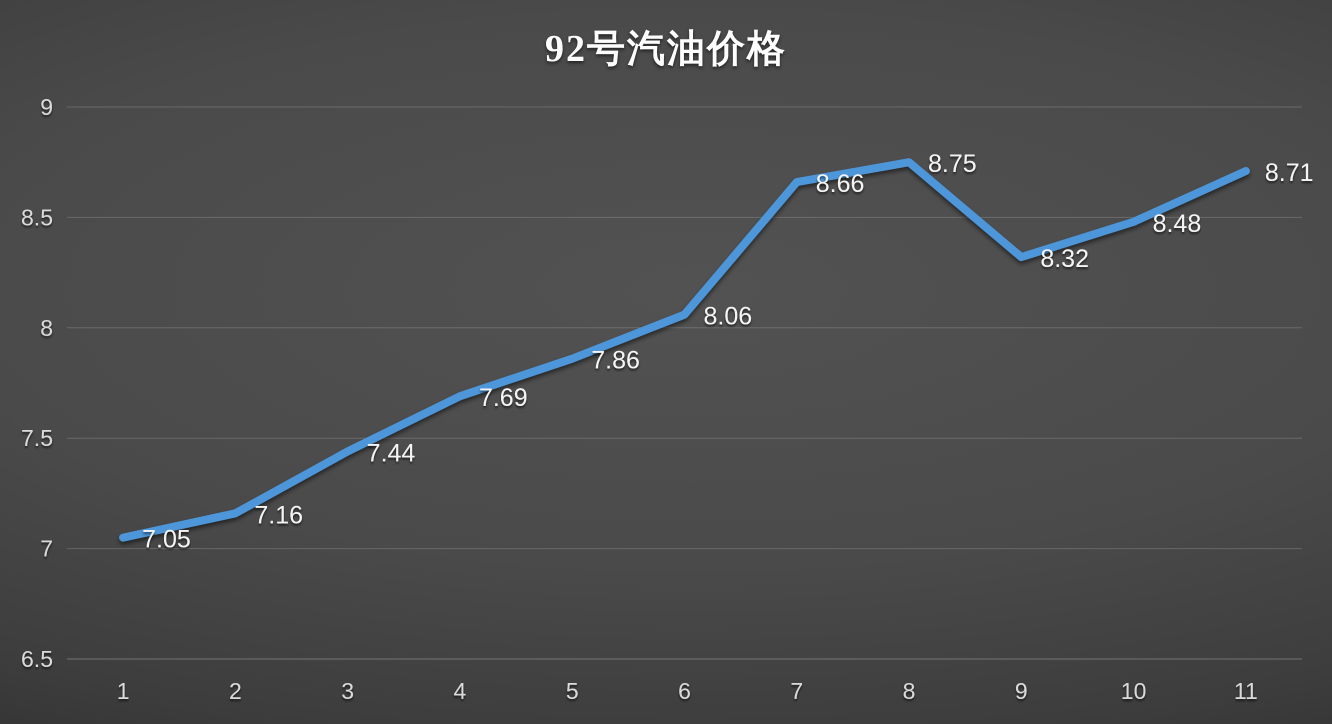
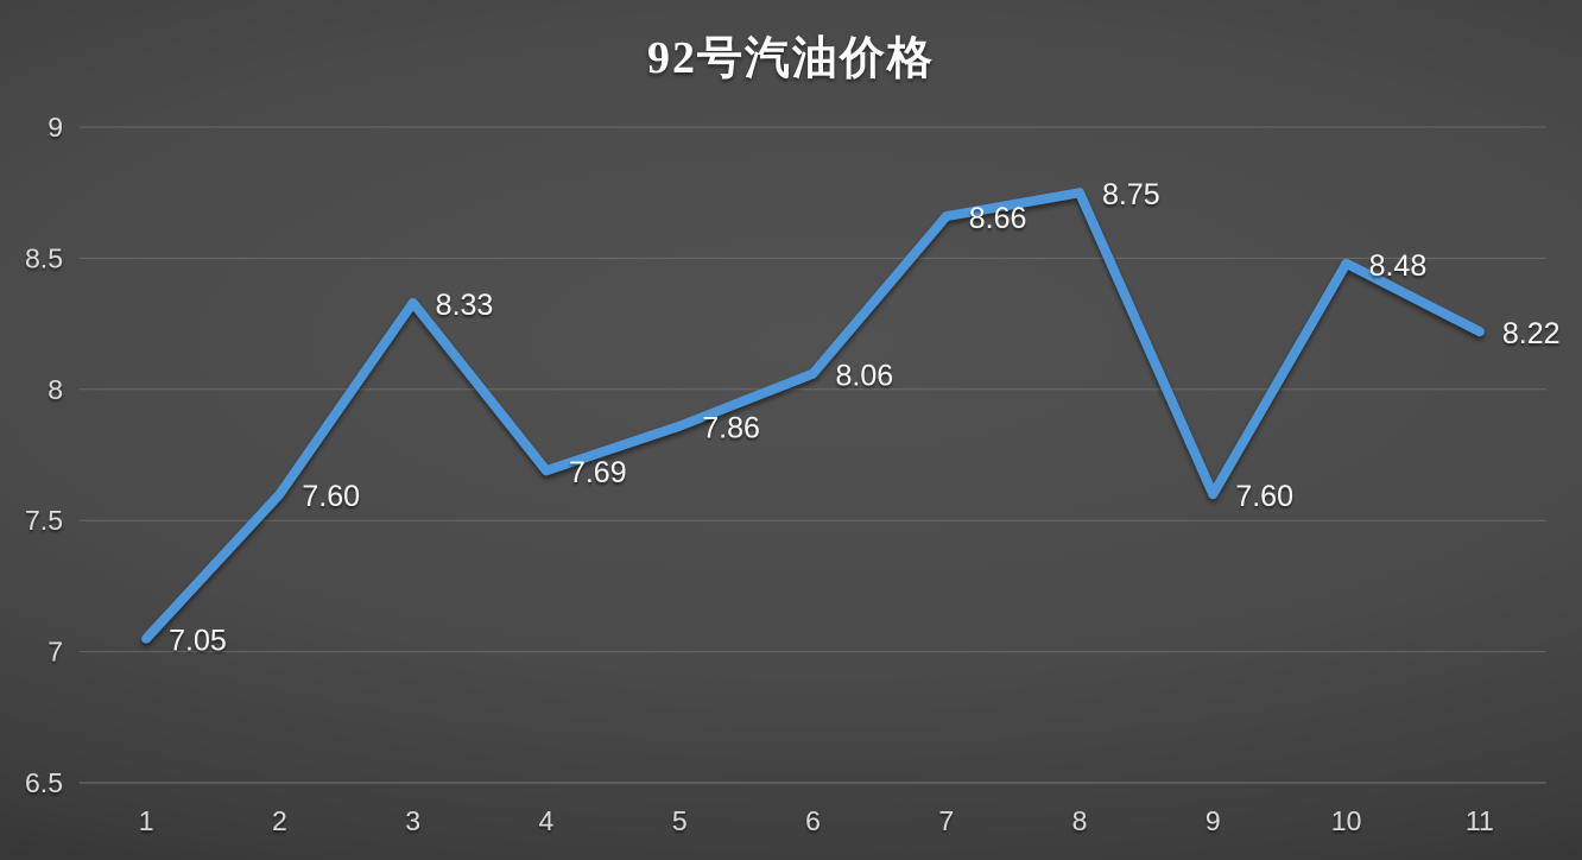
2: 7.16 -> 7.60
3: 7.44 -> 8.33
9: 8.32 -> 7.60
11: 8.71 -> 8.22
